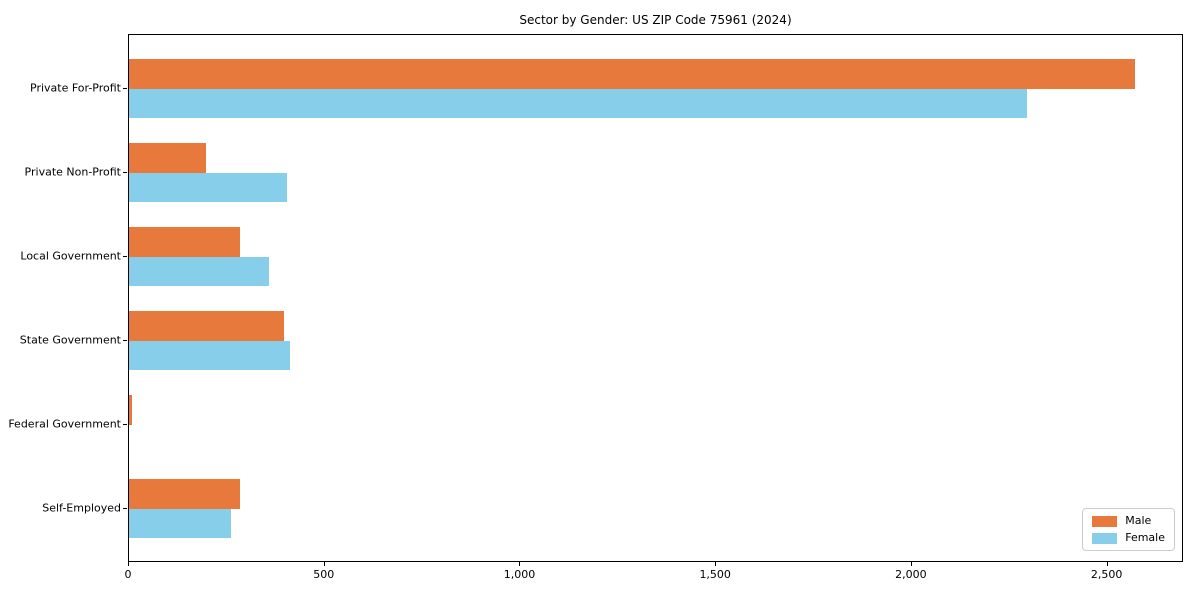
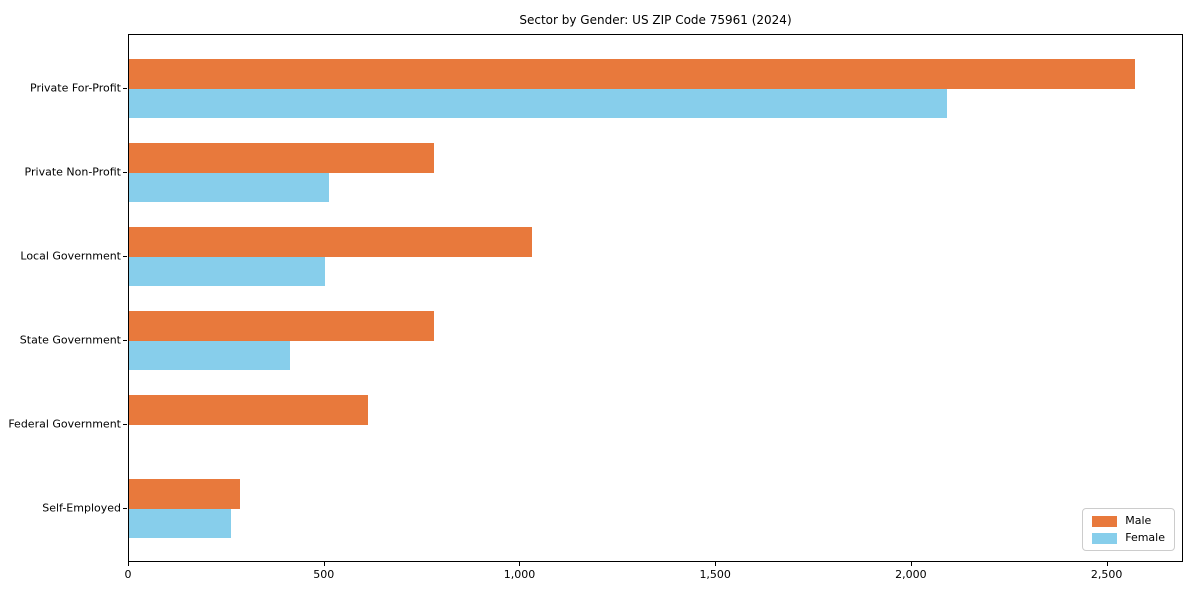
Female/Private For-Profit: 2290 -> 2090
Male/Private Non-Profit: 200 -> 780
Female/Private Non-Profit: 400 -> 510
Male/Local Government: 280 -> 1030
Female/Local Government: 360 -> 500
Male/State Government: 400 -> 780
Male/Federal Government: 10 -> 610
